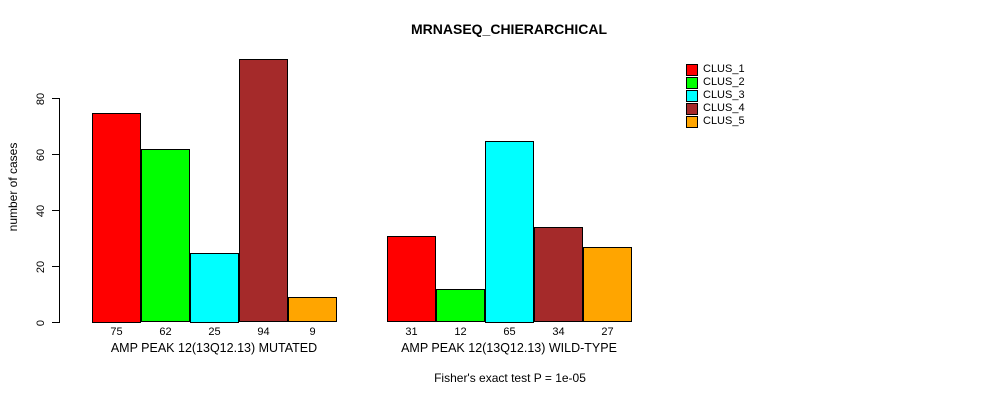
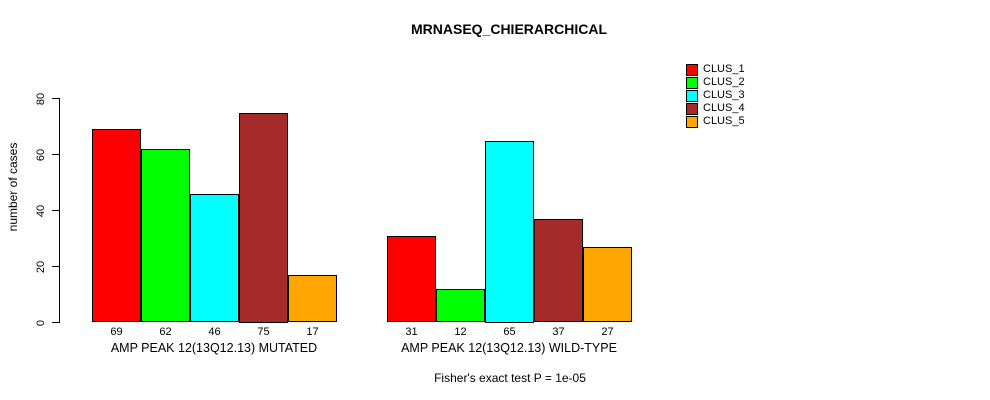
CLUS_1/AMP PEAK 12(13Q12.13) MUTATED: 75 -> 69
CLUS_3/AMP PEAK 12(13Q12.13) MUTATED: 25 -> 46
CLUS_4/AMP PEAK 12(13Q12.13) MUTATED: 94 -> 75
CLUS_5/AMP PEAK 12(13Q12.13) MUTATED: 9 -> 17
CLUS_4/AMP PEAK 12(13Q12.13) WILD-TYPE: 34 -> 37
